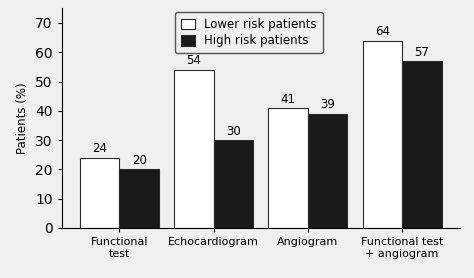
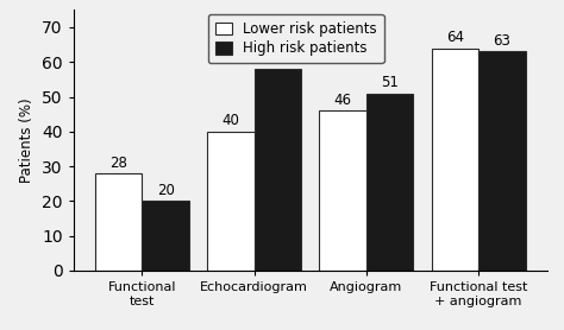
Lower risk patients/Functional test: 24 -> 28
Lower risk patients/Echocardiogram: 54 -> 40
High risk patients/Echocardiogram: 30 -> 58
Lower risk patients/Angiogram: 41 -> 46
High risk patients/Angiogram: 39 -> 51
High risk patients/Functional test + angiogram: 57 -> 63
